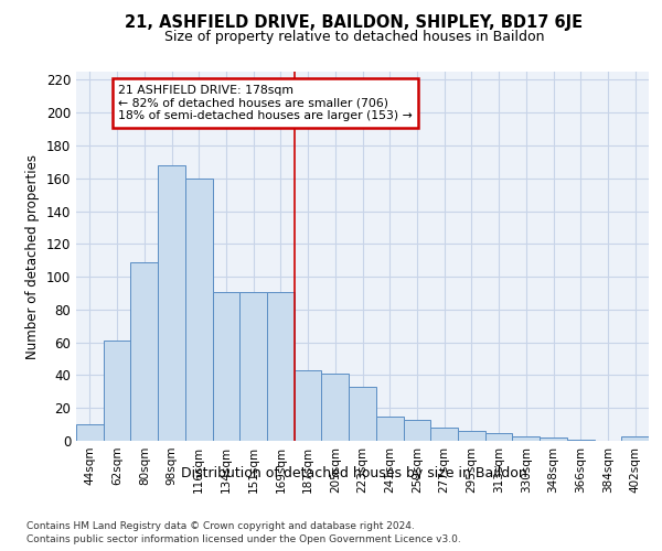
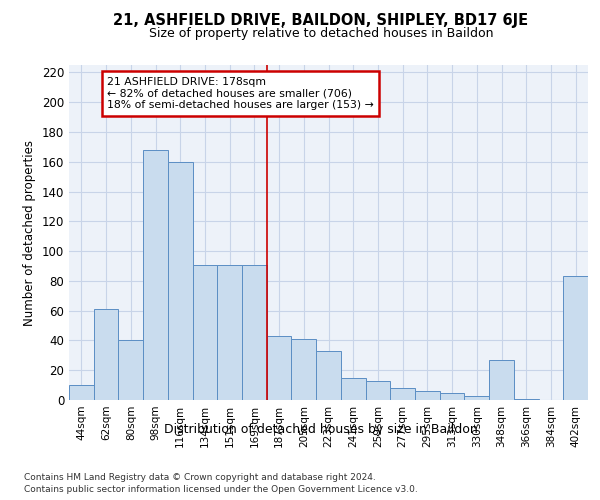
80sqm: 109 -> 40
348sqm: 2 -> 27
402sqm: 3 -> 83
